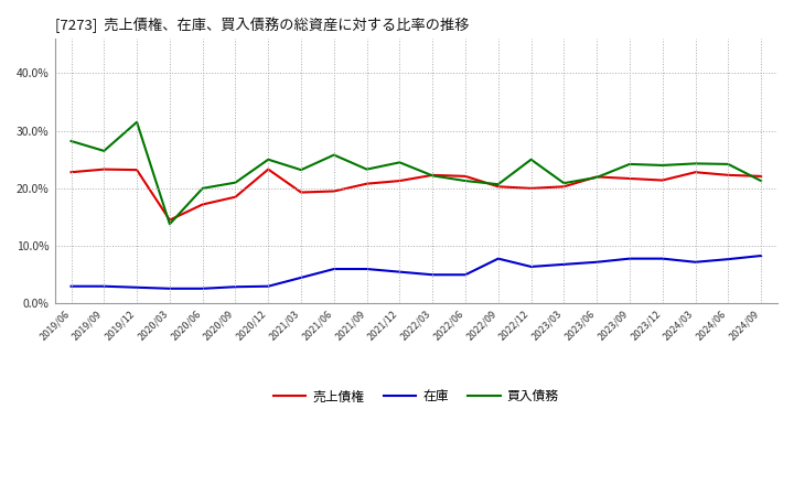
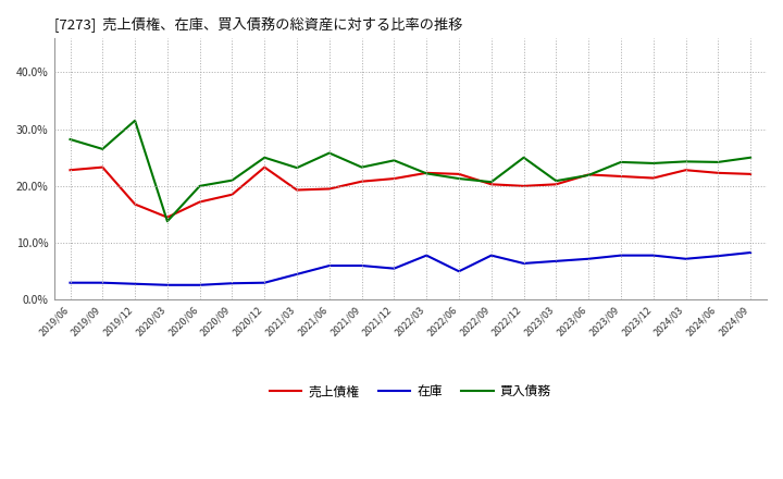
売上債権/2019/12: 23.2% -> 16.8%
在庫/2022/03: 5.0% -> 7.8%
買入債務/2024/09: 21.3% -> 25.0%
